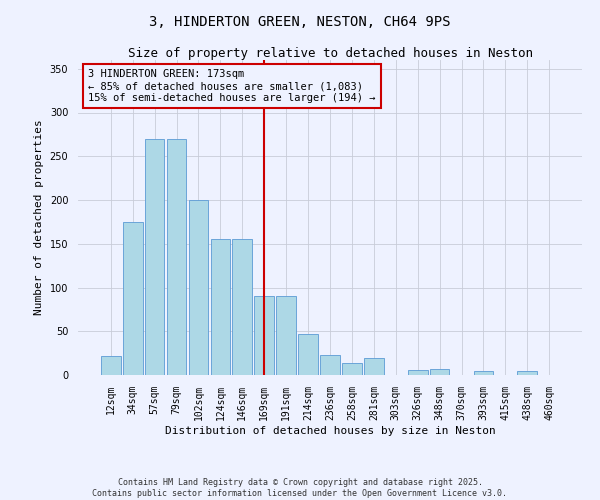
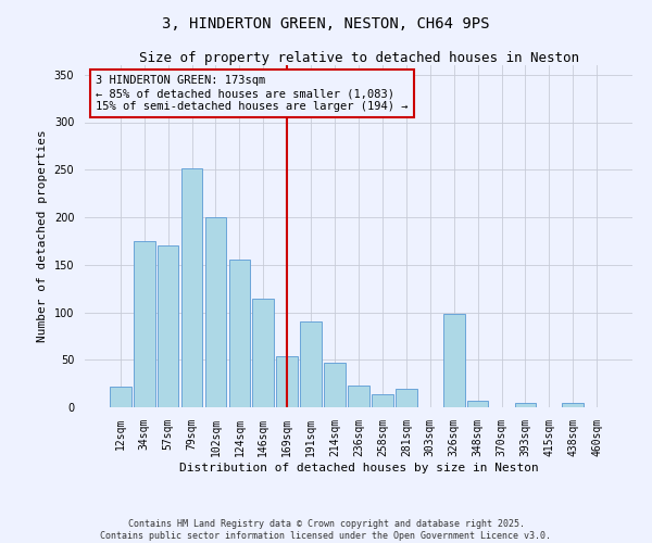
57sqm: 270 -> 170
79sqm: 270 -> 252
146sqm: 155 -> 114
169sqm: 90 -> 54
326sqm: 6 -> 98
